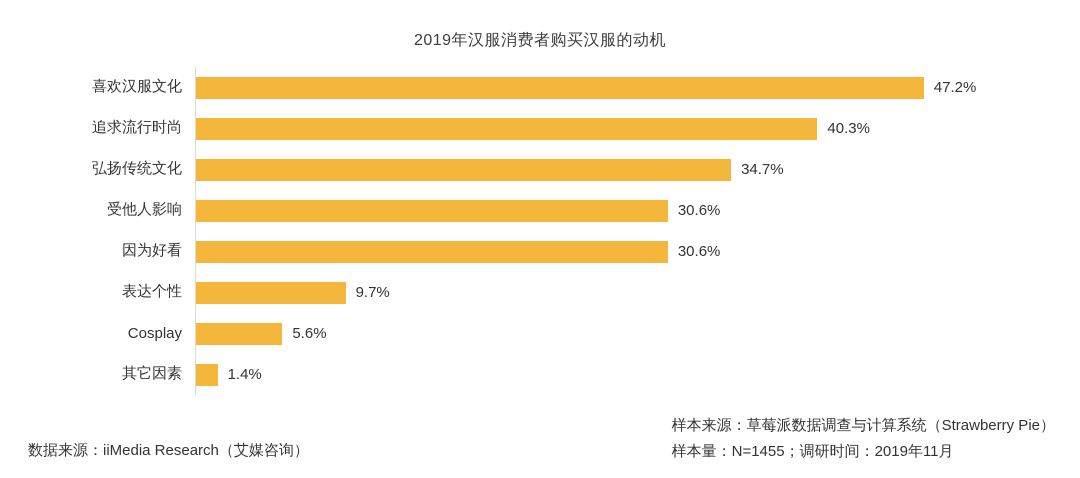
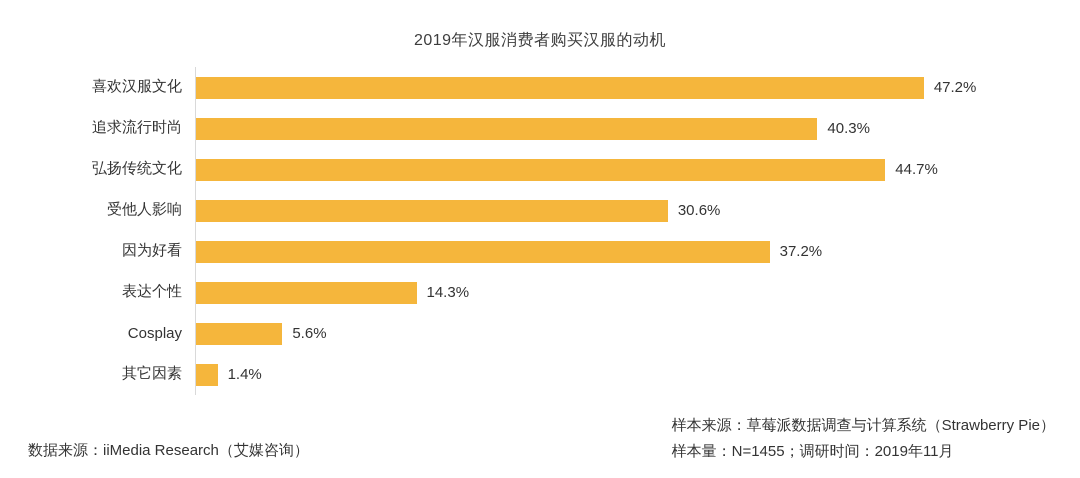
弘扬传统文化: 34.7% -> 44.7%
因为好看: 30.6% -> 37.2%
表达个性: 9.7% -> 14.3%
